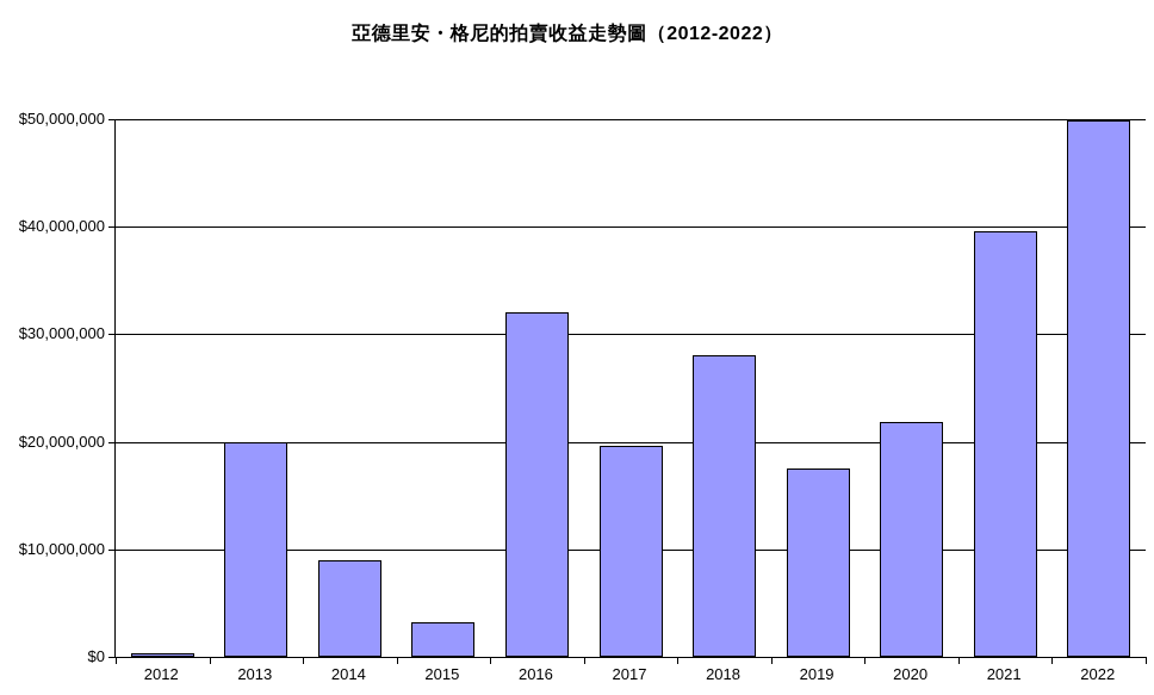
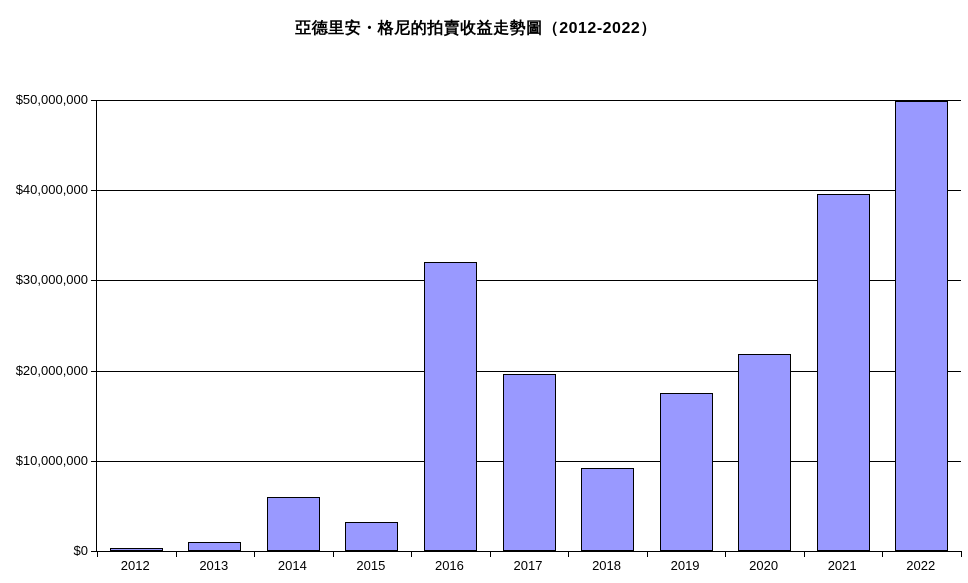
2013: $20000000 -> $1000000
2014: $9000000 -> $6000000
2018: $28000000 -> $9000000
